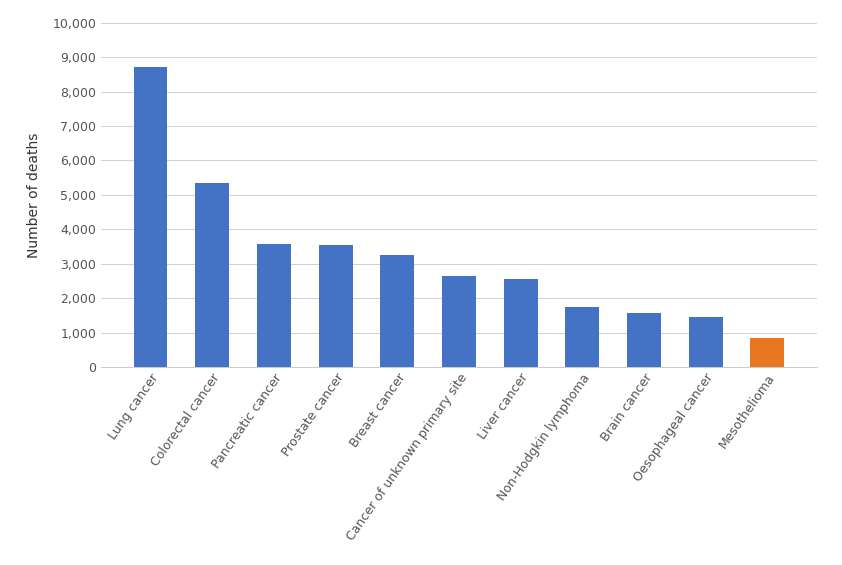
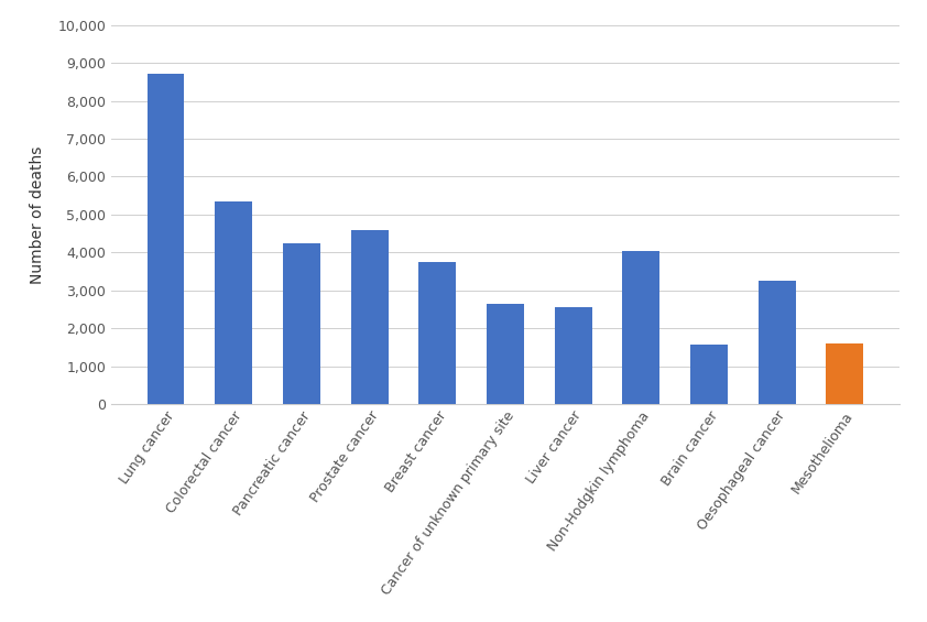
Pancreatic cancer: 3,580 -> 4,250
Prostate cancer: 3,560 -> 4,600
Breast cancer: 3,250 -> 3,750
Non-Hodgkin lymphoma: 1,750 -> 4,050
Oesophageal cancer: 1,450 -> 3,250
Mesothelioma: 850 -> 1,600
